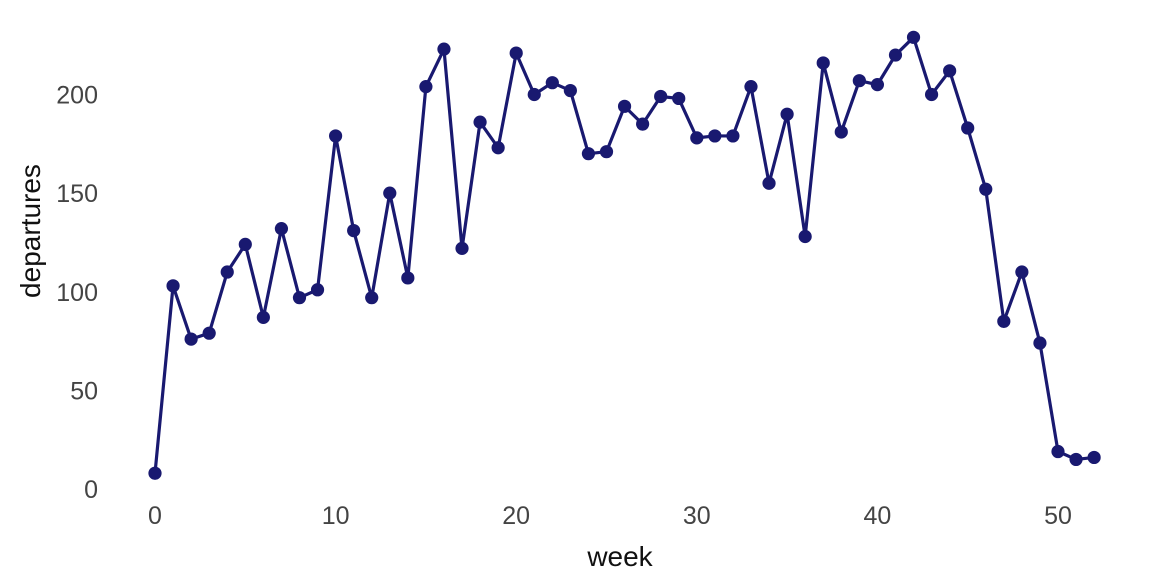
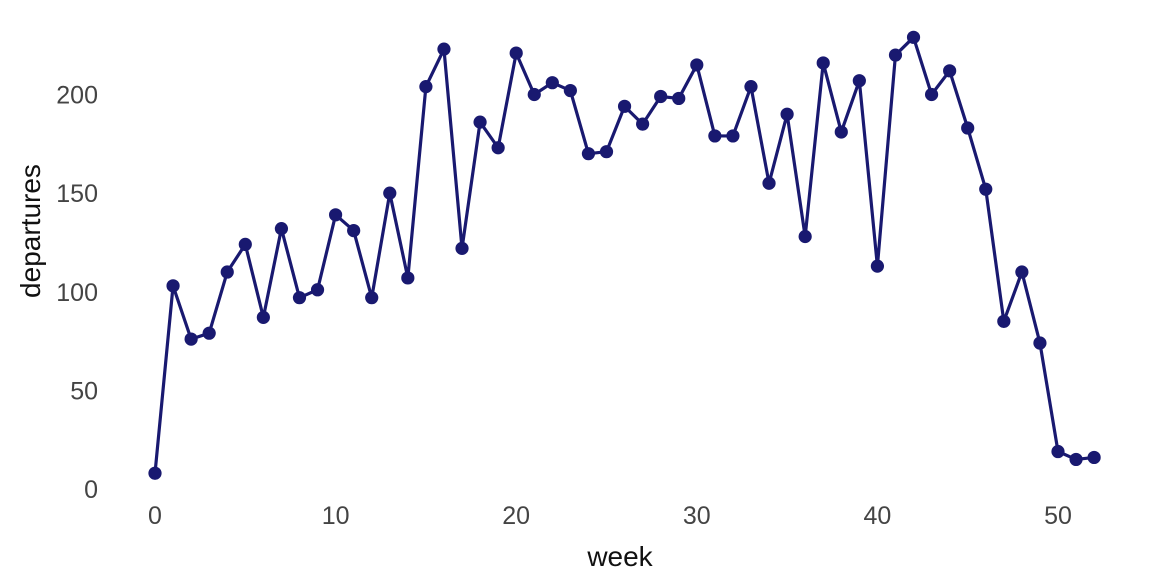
10: 179 -> 139
30: 178 -> 215
40: 205 -> 113
